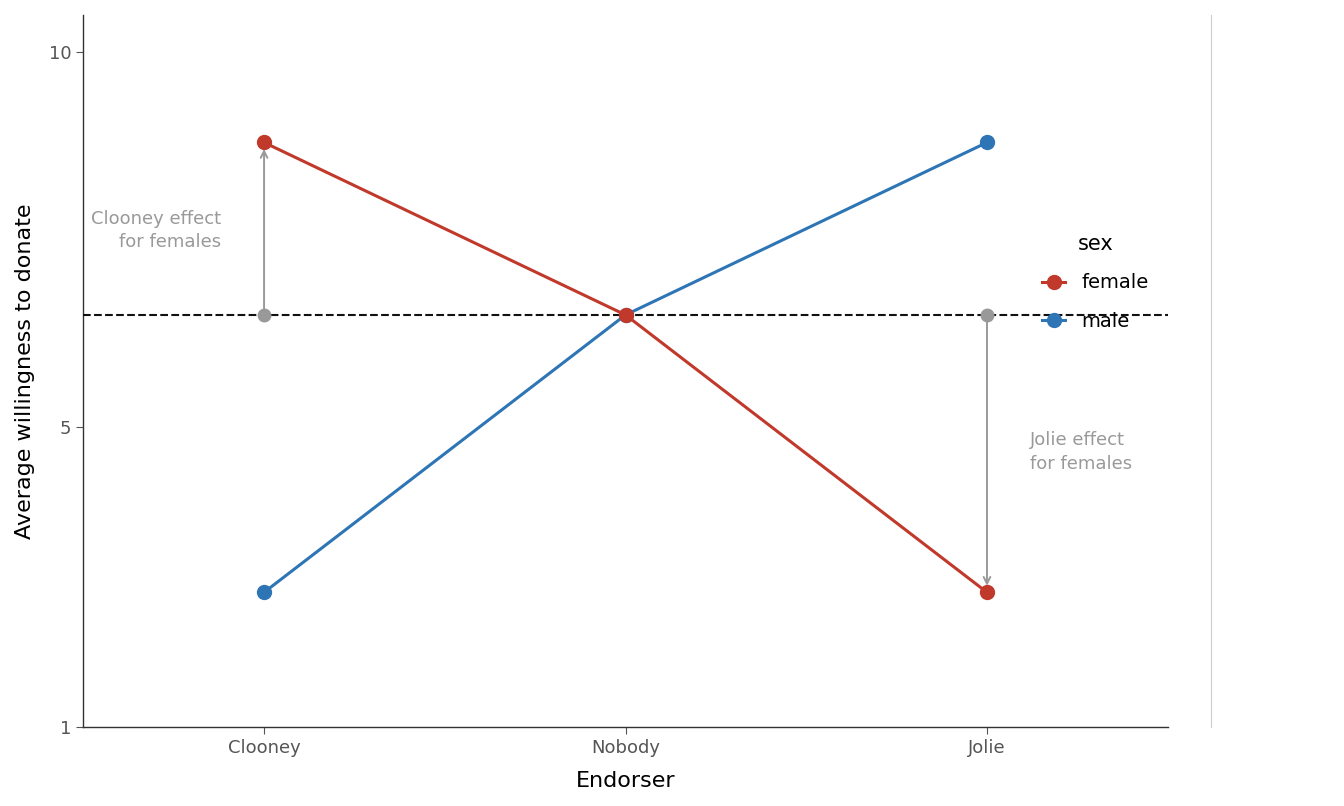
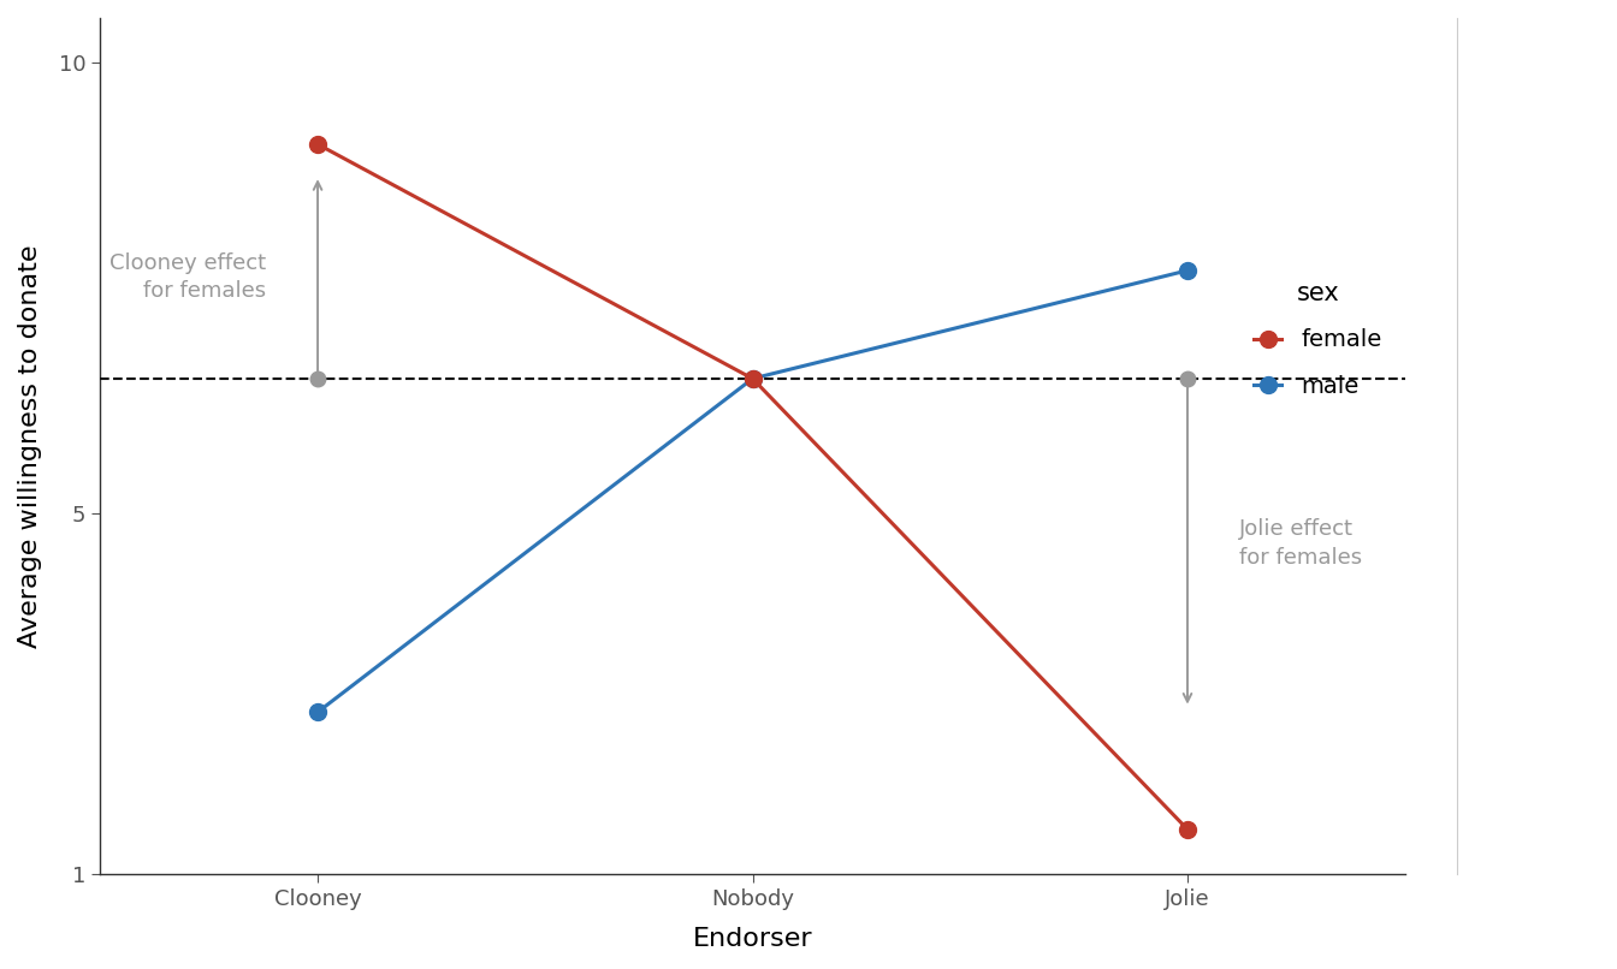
female/Clooney: 8.8 -> 9.1
female/Jolie: 2.8 -> 1.5
male/Jolie: 8.8 -> 7.7
